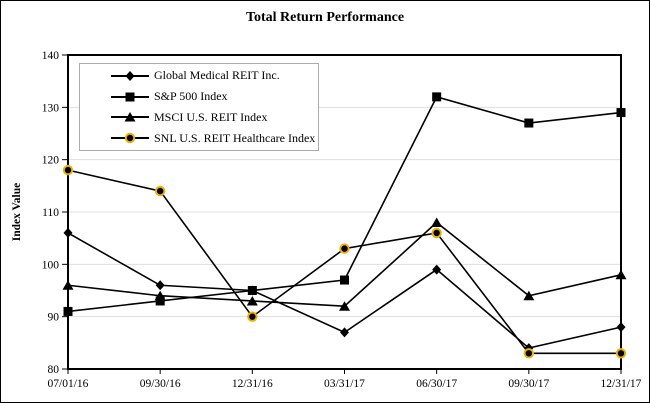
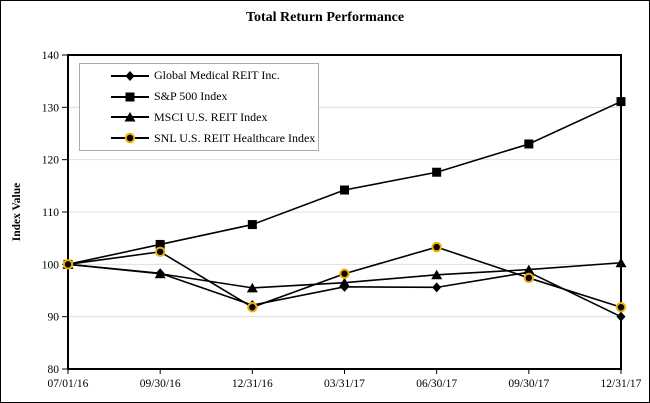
Global Medical REIT Inc./07/01/16: 106 -> 100
S&P 500 Index/07/01/16: 91 -> 100
MSCI U.S. REIT Index/07/01/16: 96 -> 100
SNL U.S. REIT Healthcare Index/07/01/16: 118 -> 100
Global Medical REIT Inc./09/30/16: 96 -> 98
S&P 500 Index/09/30/16: 93 -> 104
MSCI U.S. REIT Index/09/30/16: 94 -> 98
SNL U.S. REIT Healthcare Index/09/30/16: 114 -> 102
Global Medical REIT Inc./12/31/16: 95 -> 92
S&P 500 Index/12/31/16: 95 -> 108
MSCI U.S. REIT Index/12/31/16: 93 -> 96
SNL U.S. REIT Healthcare Index/12/31/16: 90 -> 92
Global Medical REIT Inc./03/31/17: 87 -> 96
S&P 500 Index/03/31/17: 97 -> 114
MSCI U.S. REIT Index/03/31/17: 92 -> 96
SNL U.S. REIT Healthcare Index/03/31/17: 103 -> 98
Global Medical REIT Inc./06/30/17: 99 -> 96
S&P 500 Index/06/30/17: 132 -> 118
MSCI U.S. REIT Index/06/30/17: 108 -> 98
SNL U.S. REIT Healthcare Index/06/30/17: 106 -> 103
Global Medical REIT Inc./09/30/17: 84 -> 98
S&P 500 Index/09/30/17: 127 -> 123
MSCI U.S. REIT Index/09/30/17: 94 -> 99
SNL U.S. REIT Healthcare Index/09/30/17: 83 -> 97
Global Medical REIT Inc./12/31/17: 88 -> 90
S&P 500 Index/12/31/17: 129 -> 131
MSCI U.S. REIT Index/12/31/17: 98 -> 100
SNL U.S. REIT Healthcare Index/12/31/17: 83 -> 92
